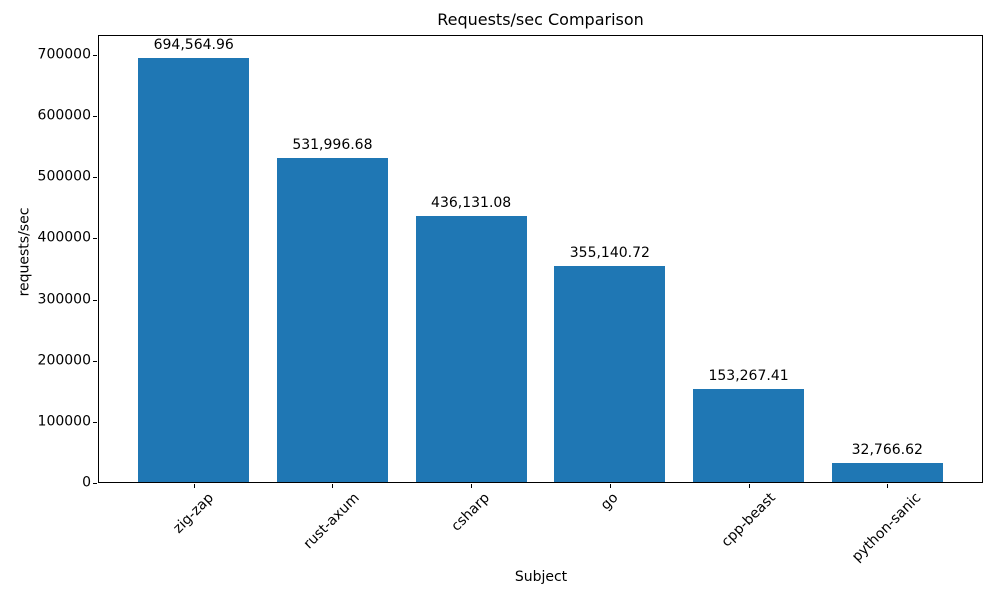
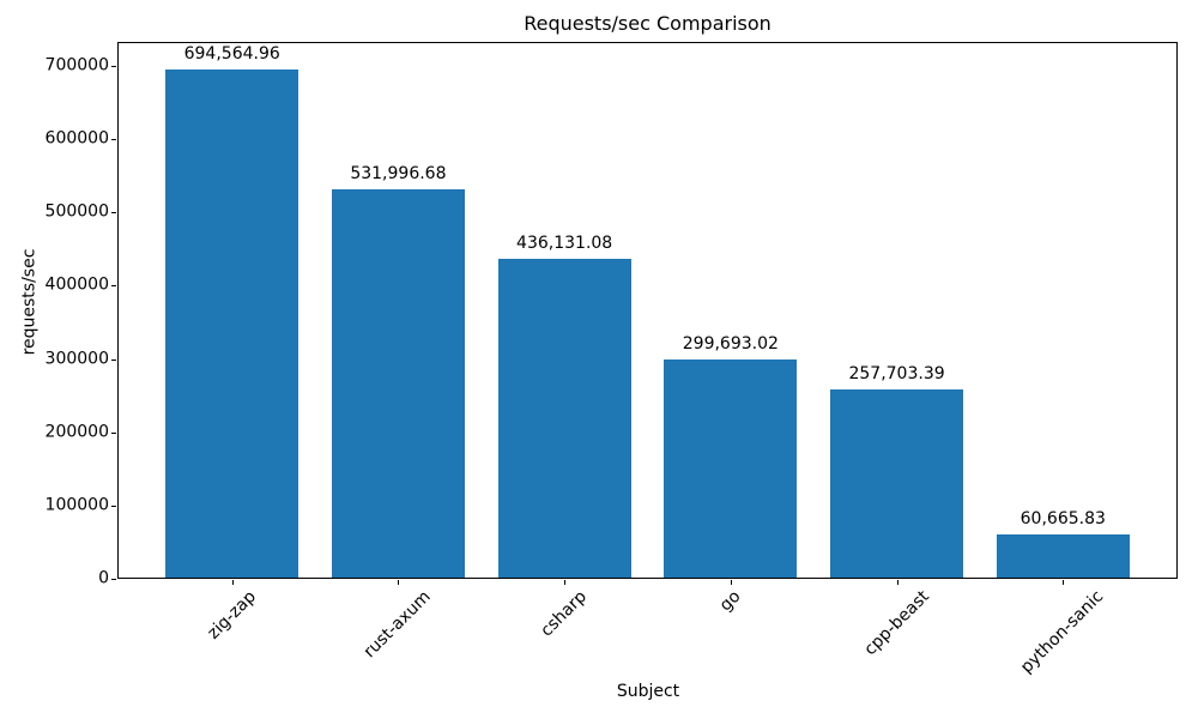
go: 355,140.72 -> 299,693.02
cpp-beast: 153,267.41 -> 257,703.39
python-sanic: 32,766.62 -> 60,665.83
